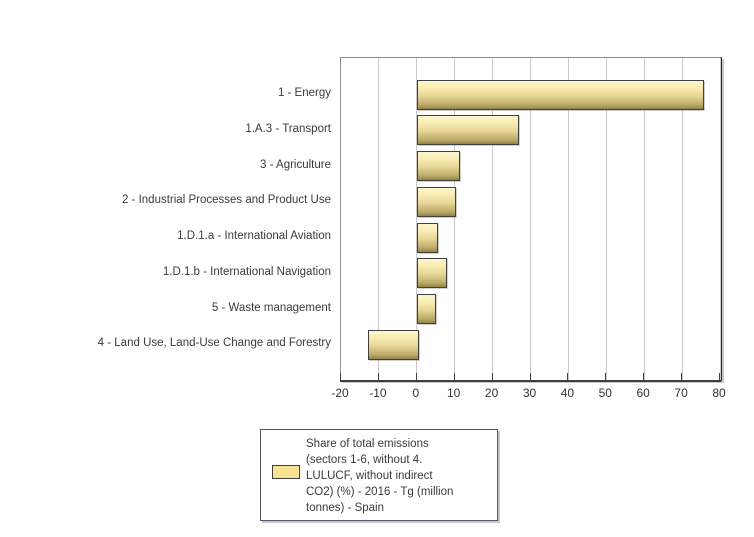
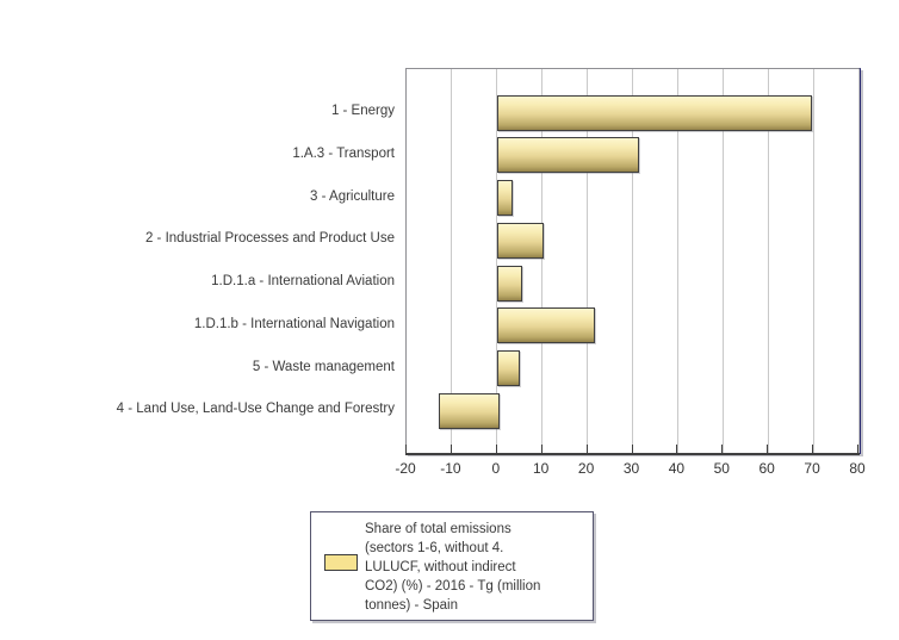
1 - Energy: 75 -> 69
1.A.3 - Transport: 26 -> 31
3 - Agriculture: 11 -> 3
1.D.1.b - International Navigation: 7 -> 21
